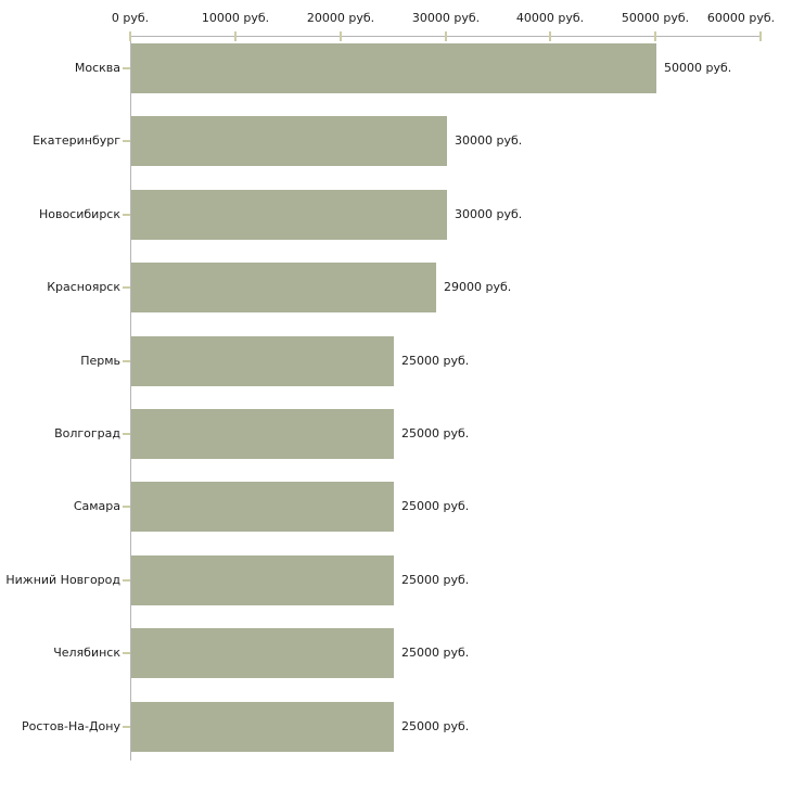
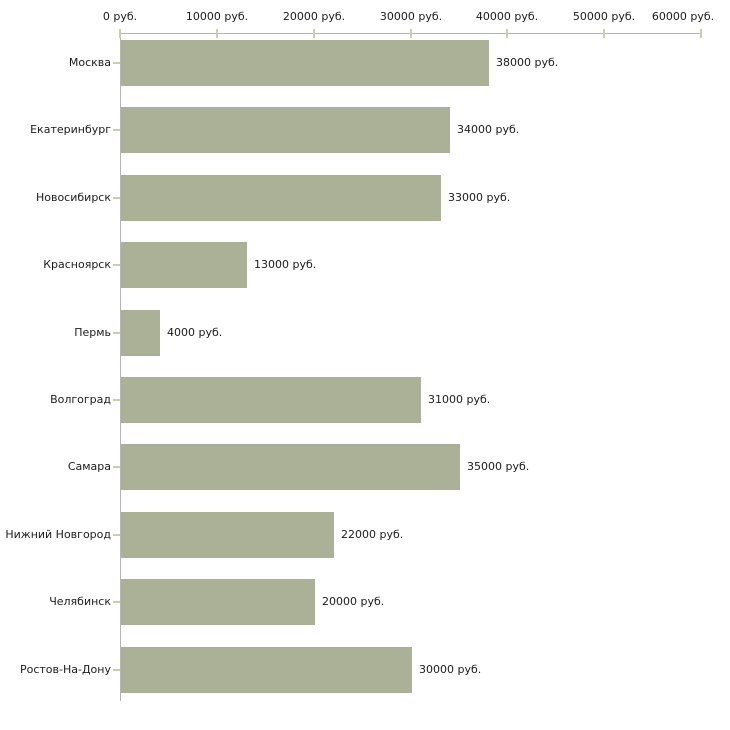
Москва: 50000 -> 38000
Екатеринбург: 30000 -> 34000
Новосибирск: 30000 -> 33000
Красноярск: 29000 -> 13000
Пермь: 25000 -> 4000
Волгоград: 25000 -> 31000
Самара: 25000 -> 35000
Нижний Новгород: 25000 -> 22000
Челябинск: 25000 -> 20000
Ростов-На-Дону: 25000 -> 30000
